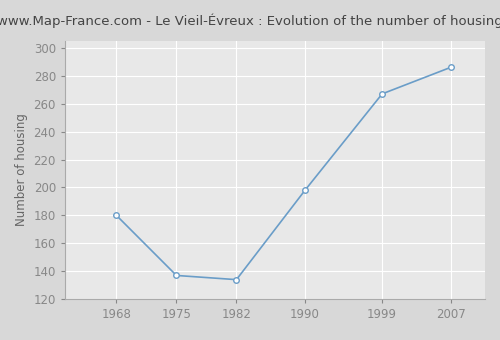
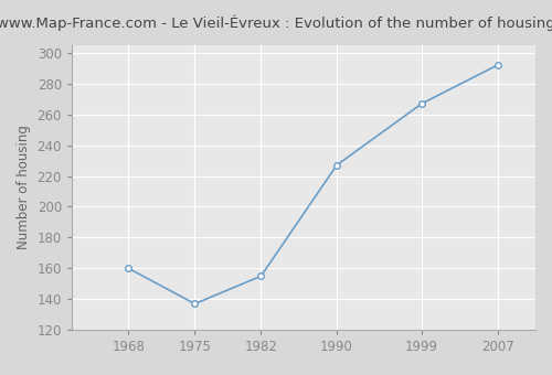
1968: 180 -> 160
1982: 134 -> 155
1990: 198 -> 227
2007: 286 -> 292
